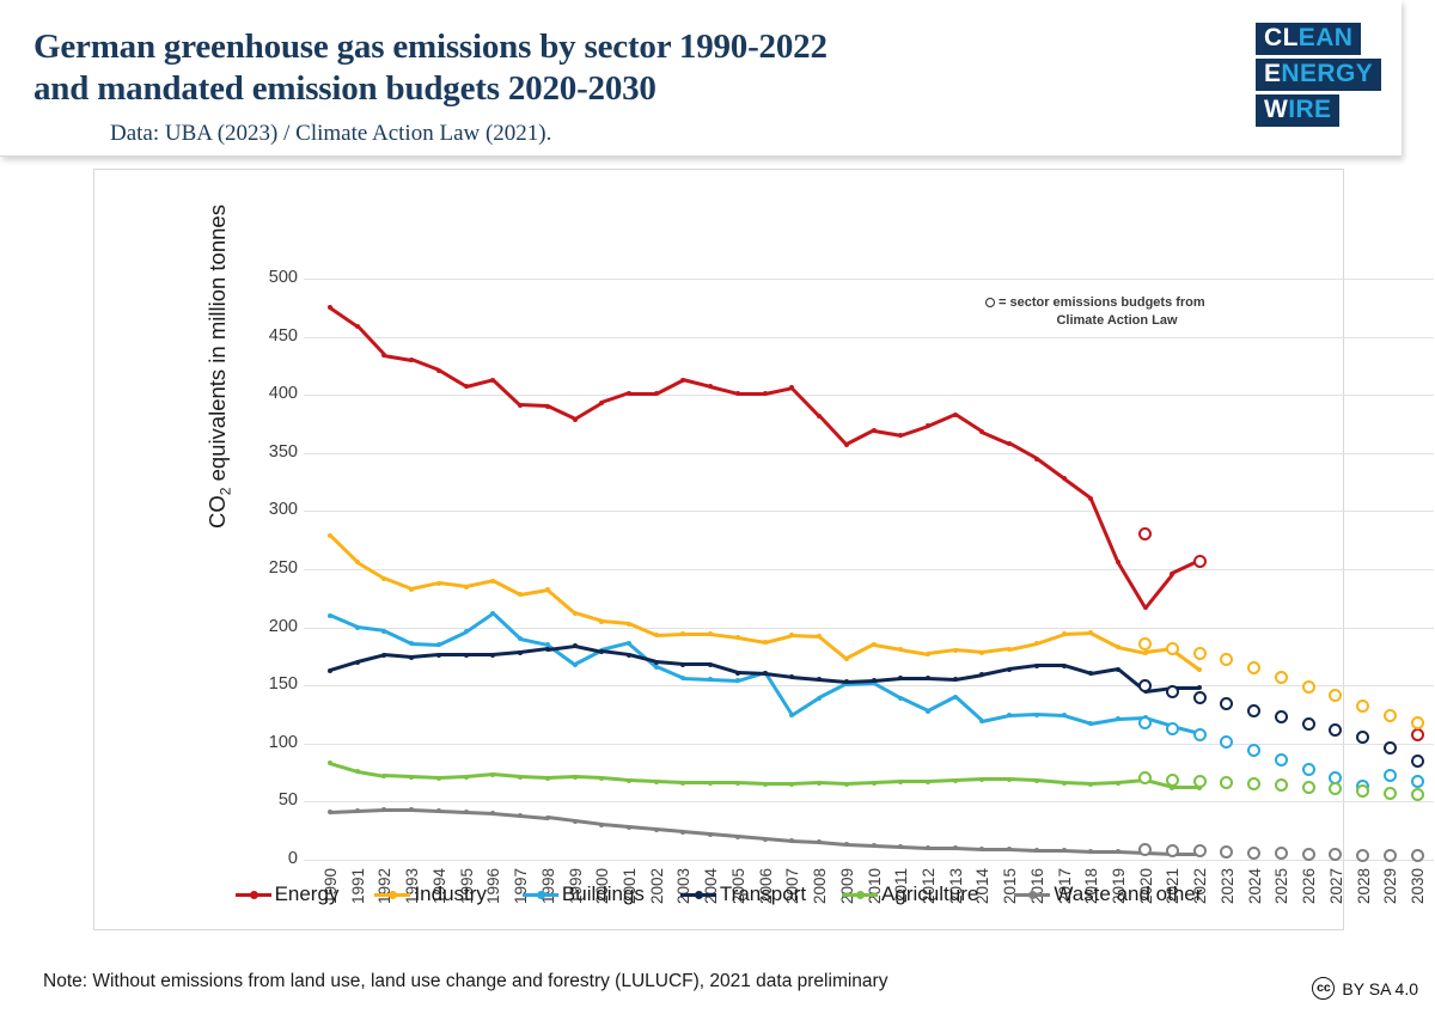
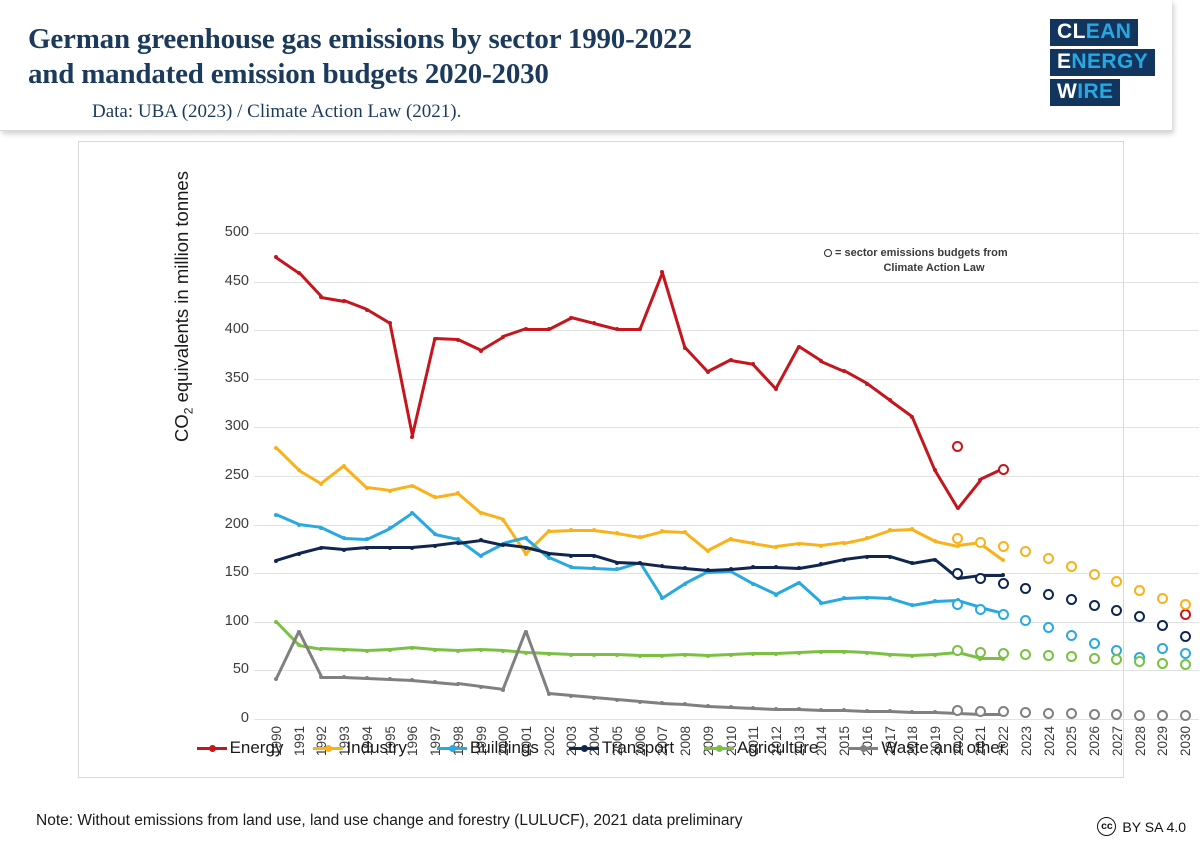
Agriculture/1990: 80 -> 100
Waste and other/1991: 40 -> 90
Industry/1993: 230 -> 260
Energy/1996: 410 -> 290
Industry/2001: 200 -> 170
Waste and other/2001: 30 -> 90
Energy/2007: 410 -> 460
Energy/2012: 370 -> 340
